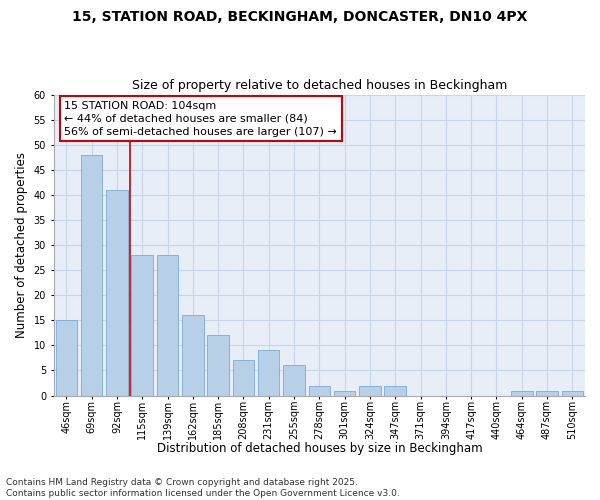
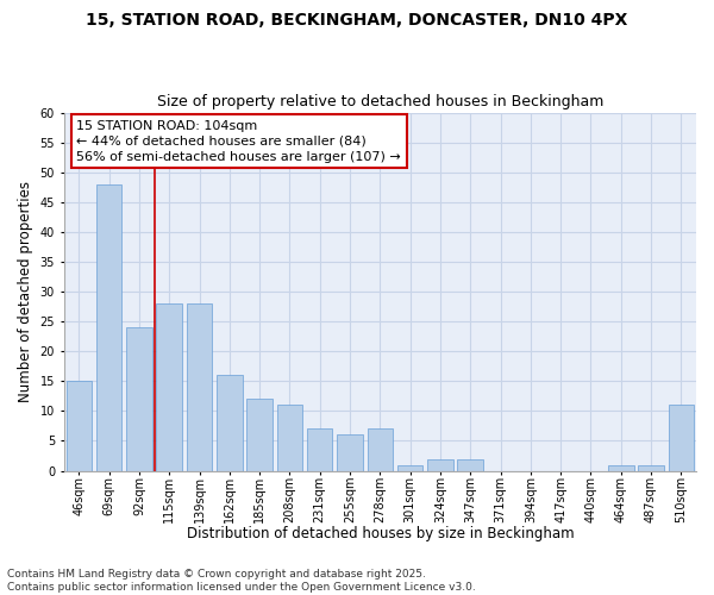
92sqm: 41 -> 24
208sqm: 7 -> 11
231sqm: 9 -> 7
278sqm: 2 -> 7
510sqm: 1 -> 11
